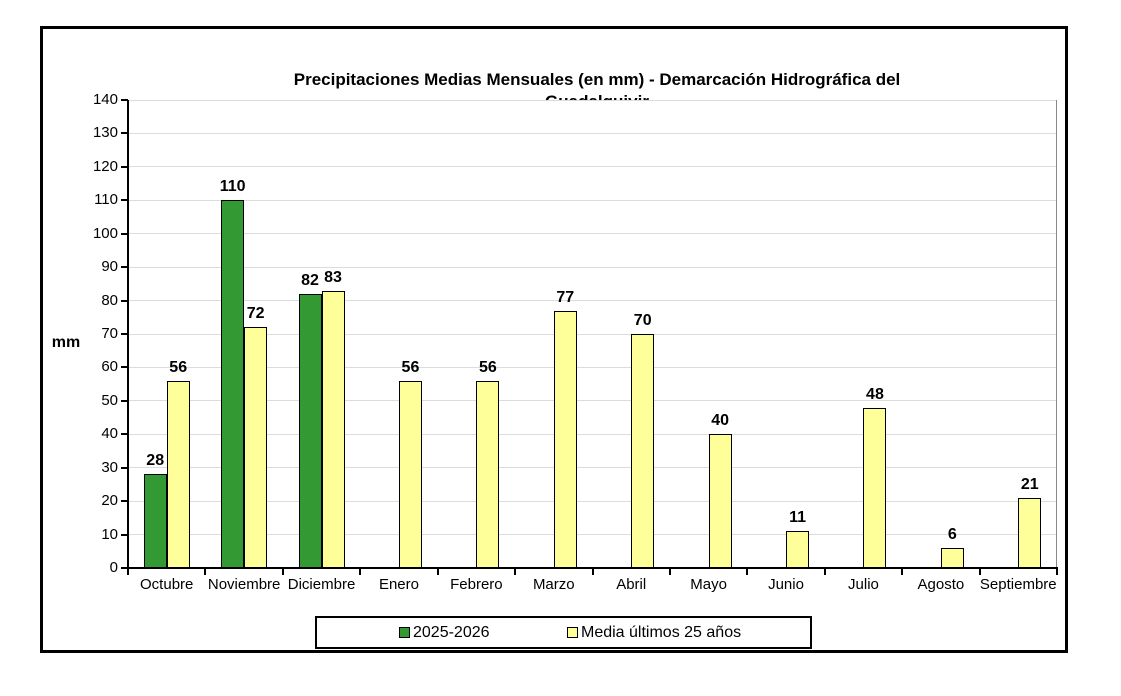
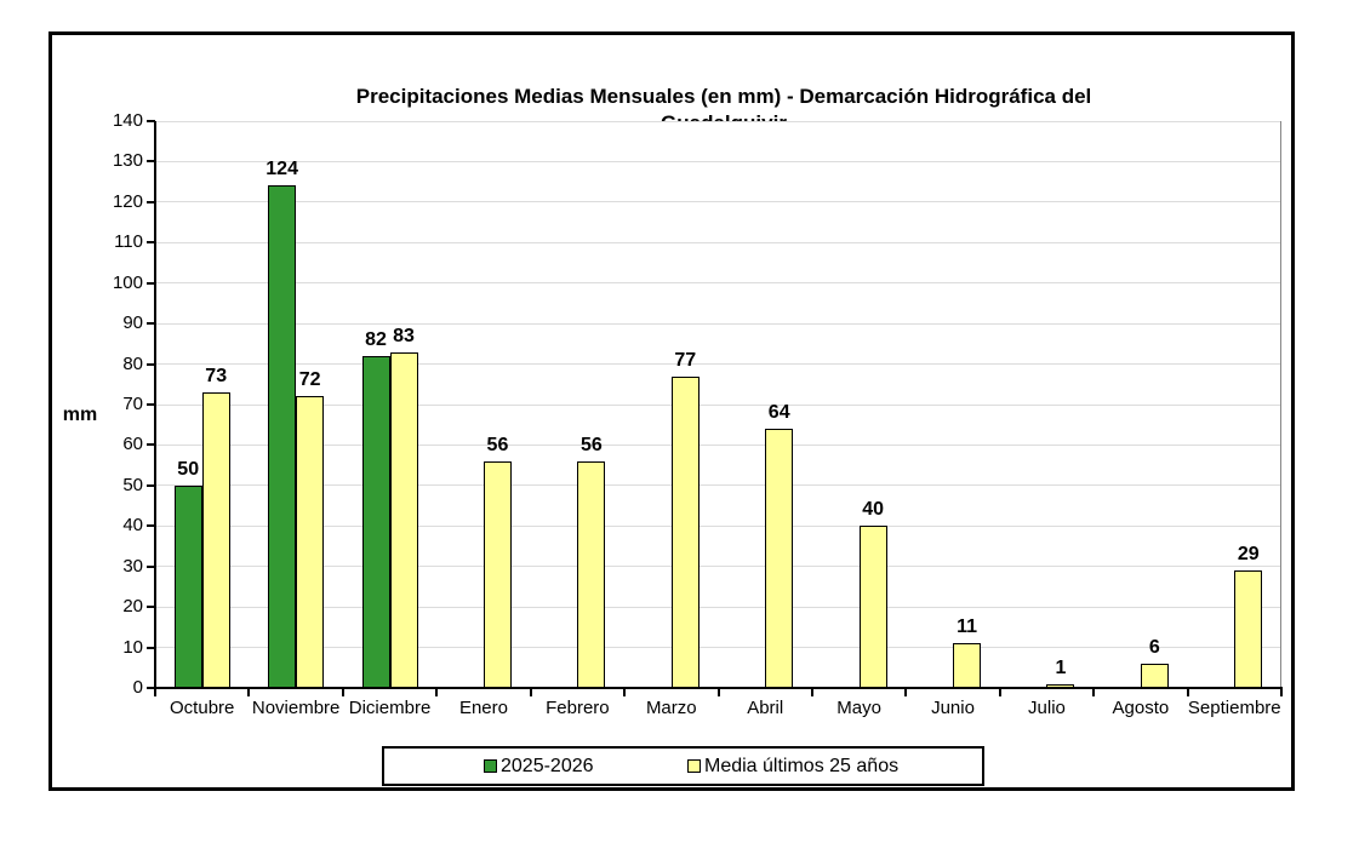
2025-2026/Octubre: 28 -> 50
Media últimos 25 años/Octubre: 56 -> 73
2025-2026/Noviembre: 110 -> 124
Media últimos 25 años/Abril: 70 -> 64
Media últimos 25 años/Julio: 48 -> 1
Media últimos 25 años/Septiembre: 21 -> 29
